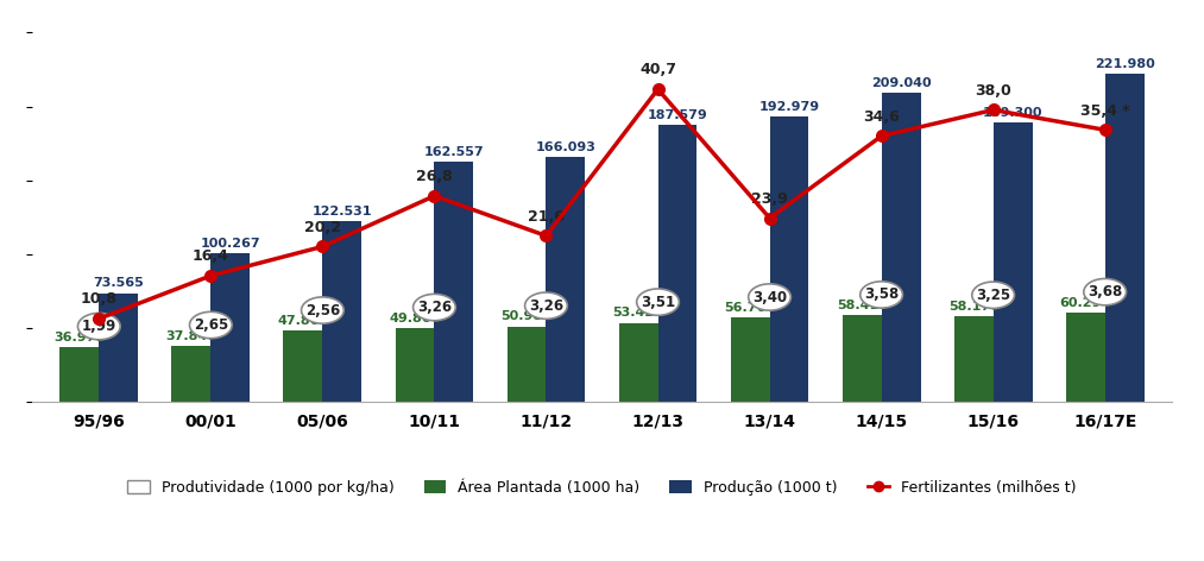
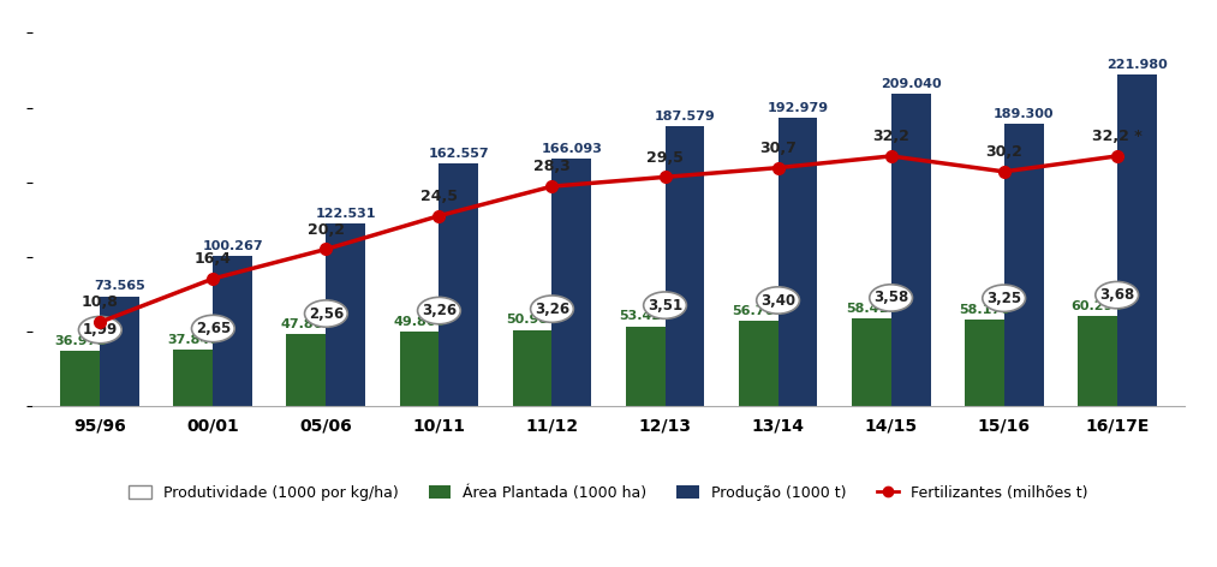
Fertilizantes (milhões t)/10/11: 26,8 -> 24,5
Fertilizantes (milhões t)/11/12: 21,6 -> 28,3
Fertilizantes (milhões t)/12/13: 40,7 -> 29,5
Fertilizantes (milhões t)/13/14: 23,9 -> 30,7
Fertilizantes (milhões t)/14/15: 34,6 -> 32,2
Fertilizantes (milhões t)/15/16: 38,0 -> 30,2
Fertilizantes (milhões t)/16/17E: 35,4 -> 32,2
